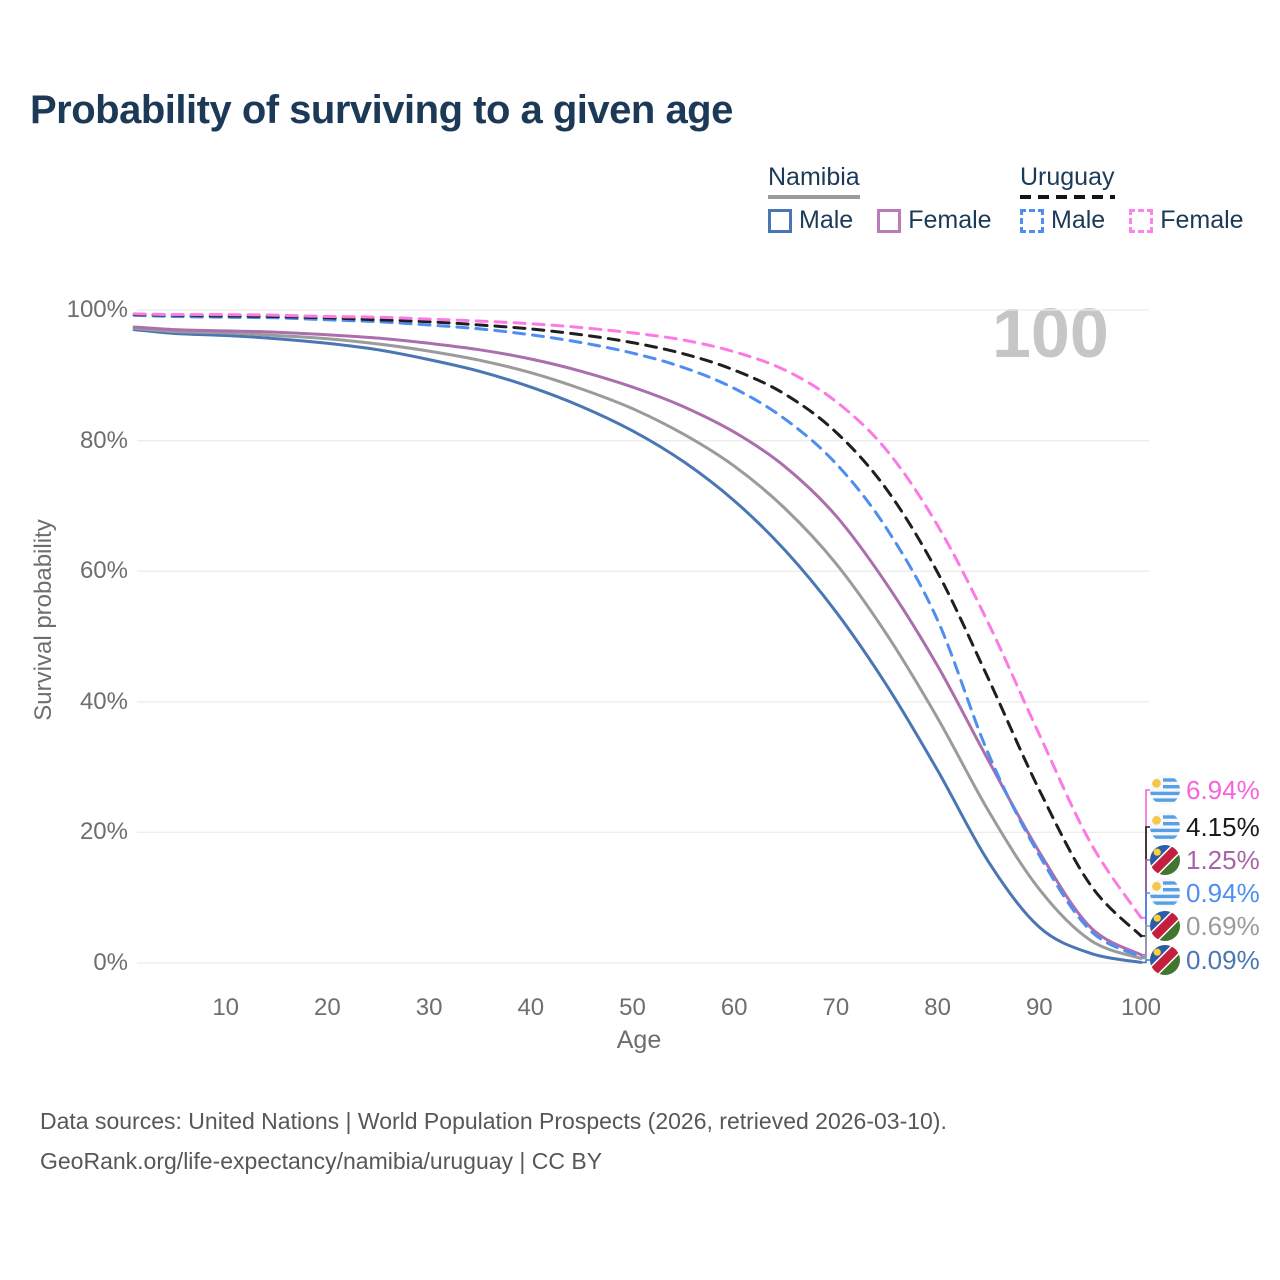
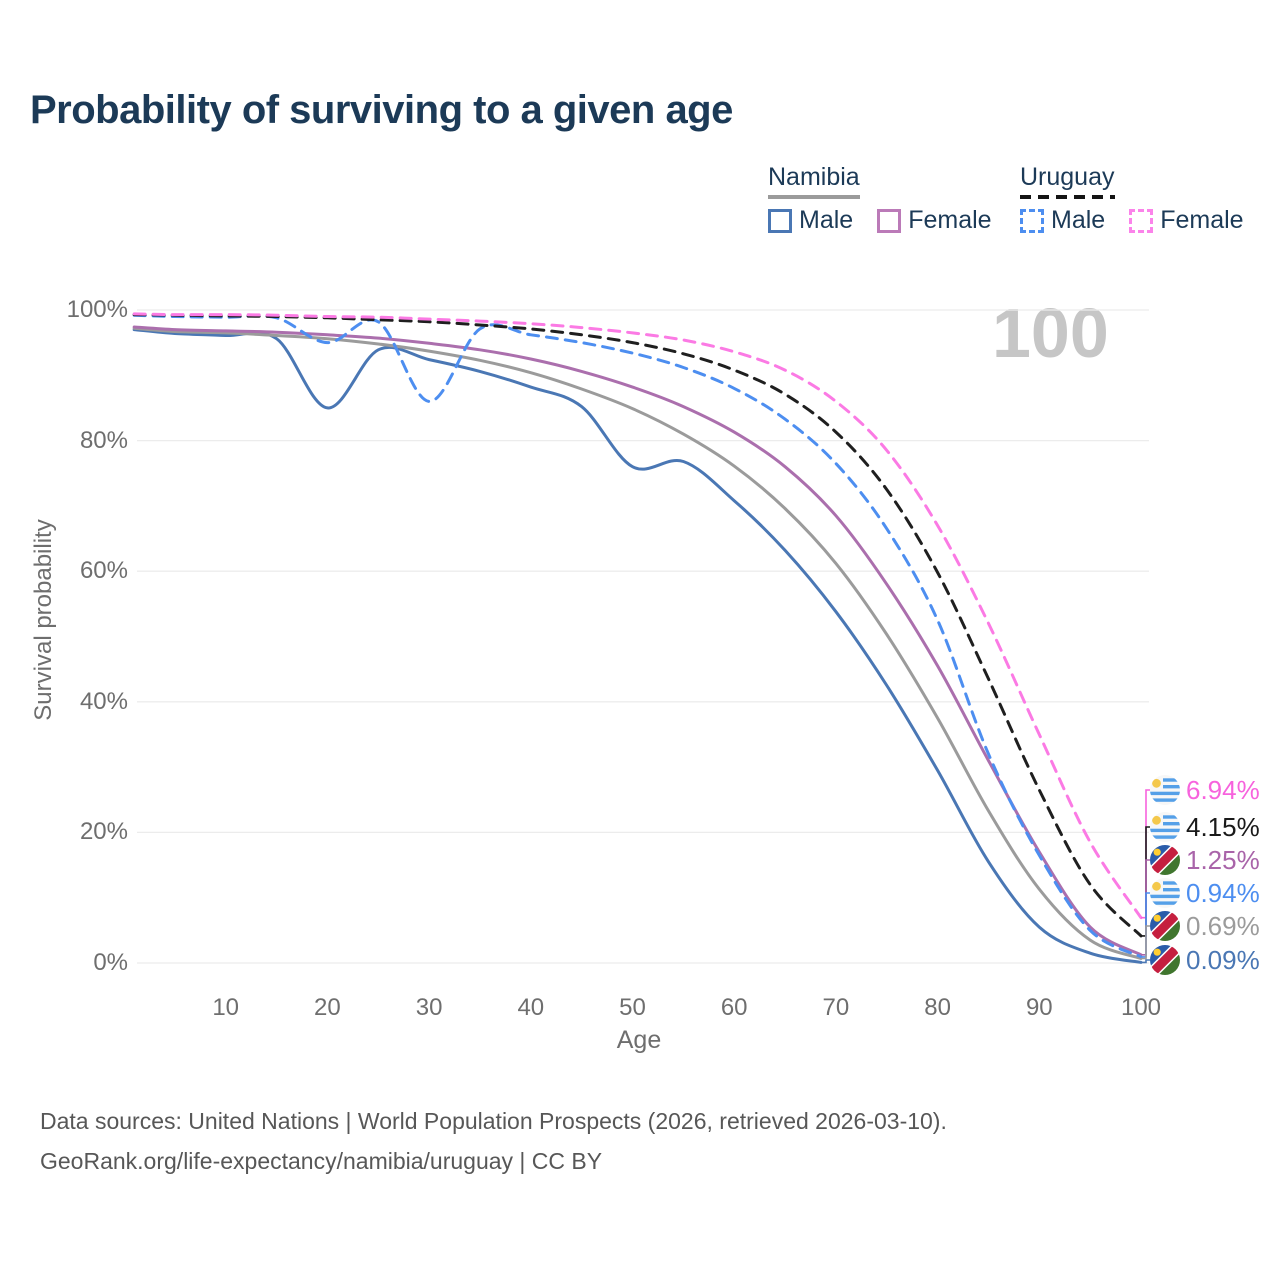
Namibia Male/20: 95% -> 85%
Uruguay Male/20: 98% -> 95%
Uruguay Male/30: 98% -> 86%
Namibia Male/50: 82% -> 76%
